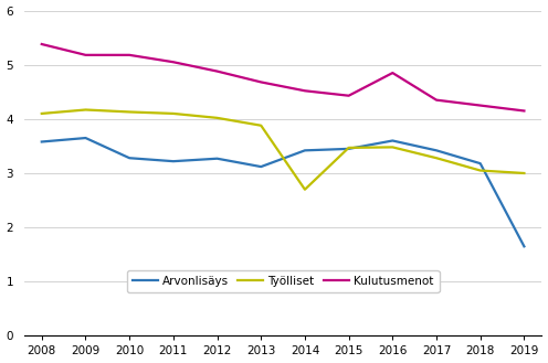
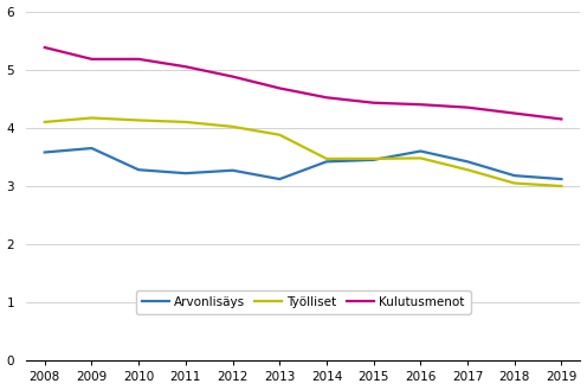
Työlliset/2014: 2.70 -> 3.47
Kulutusmenot/2016: 4.85 -> 4.40
Arvonlisäys/2019: 1.65 -> 3.12
